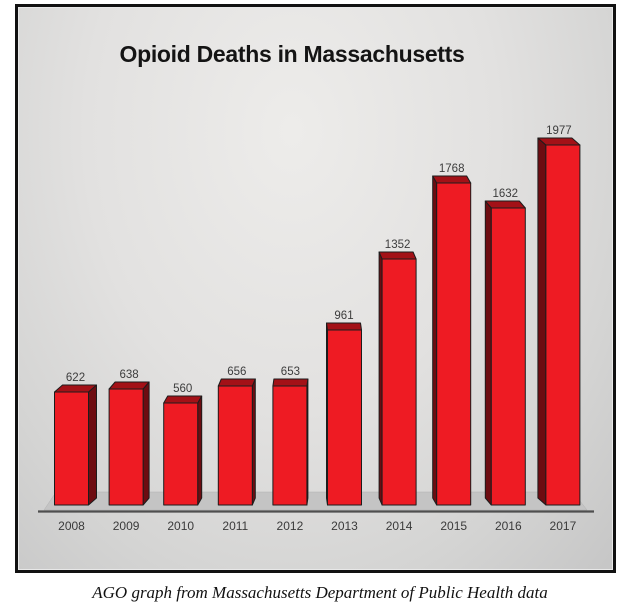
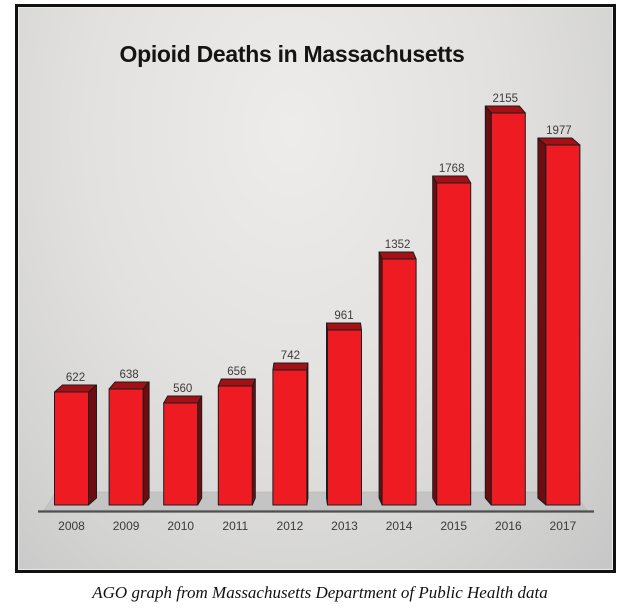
2012: 653 -> 742
2016: 1632 -> 2155
